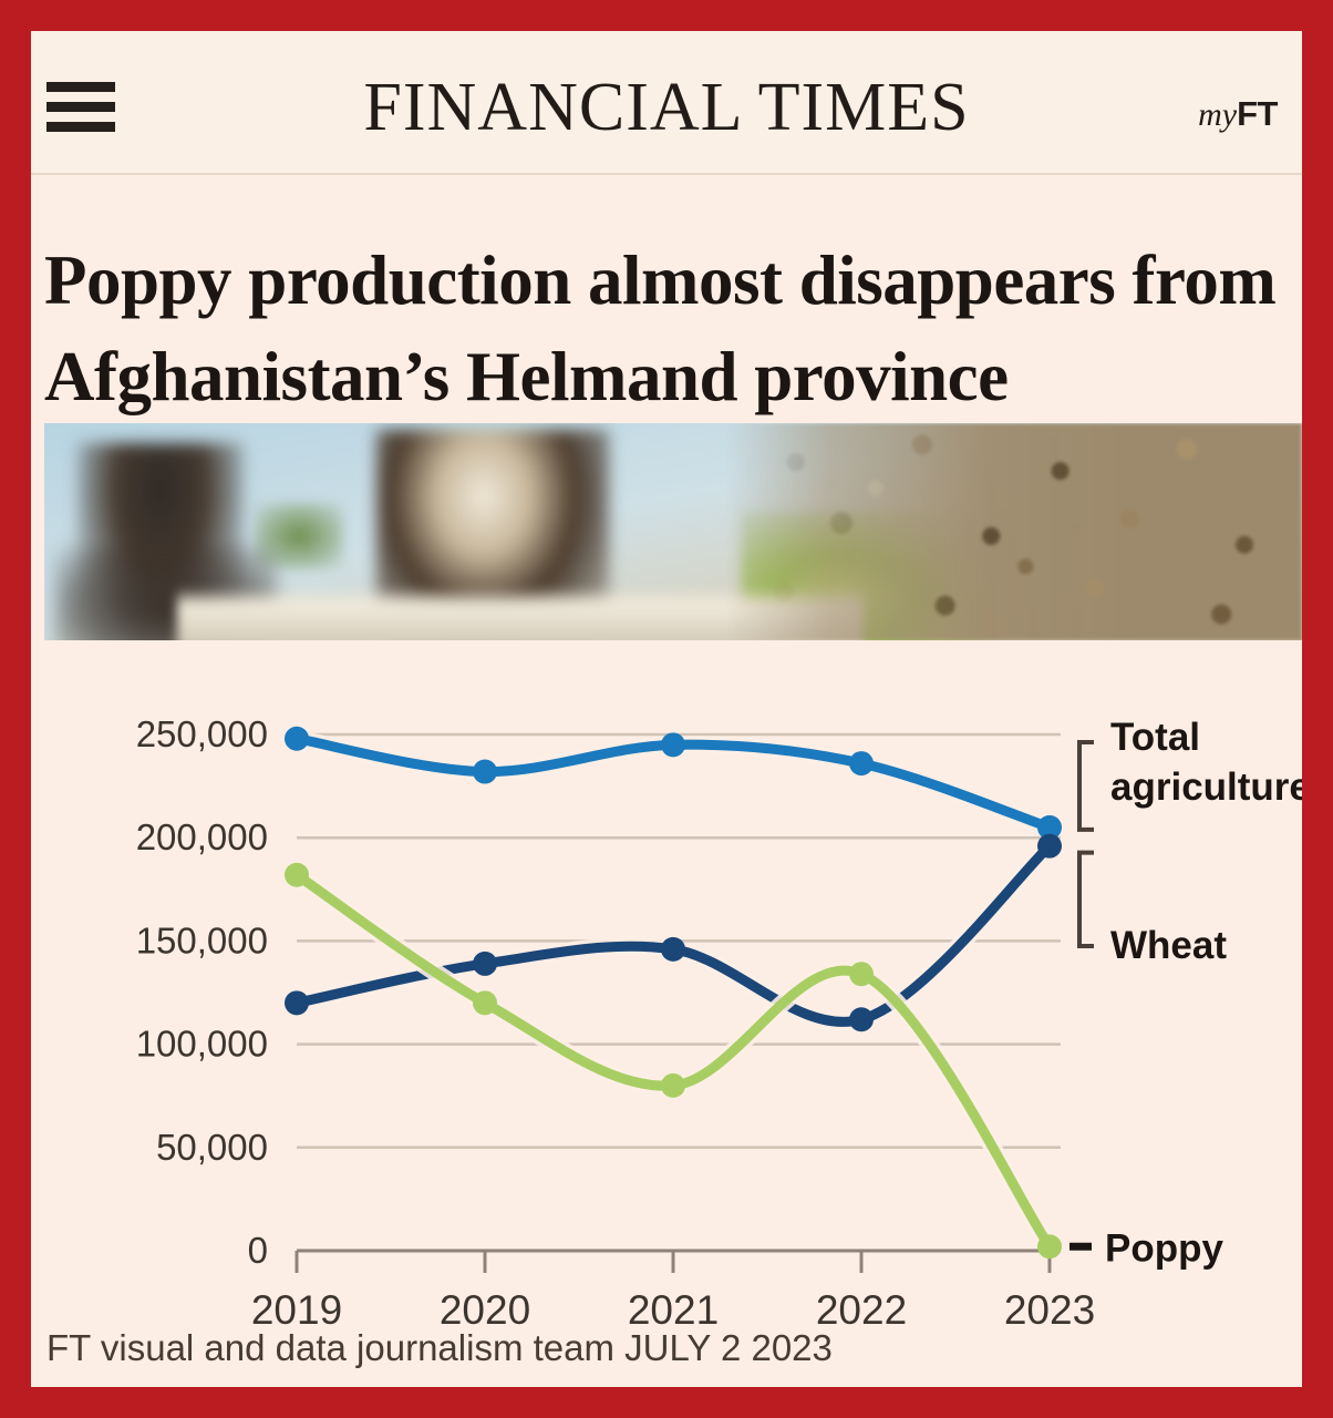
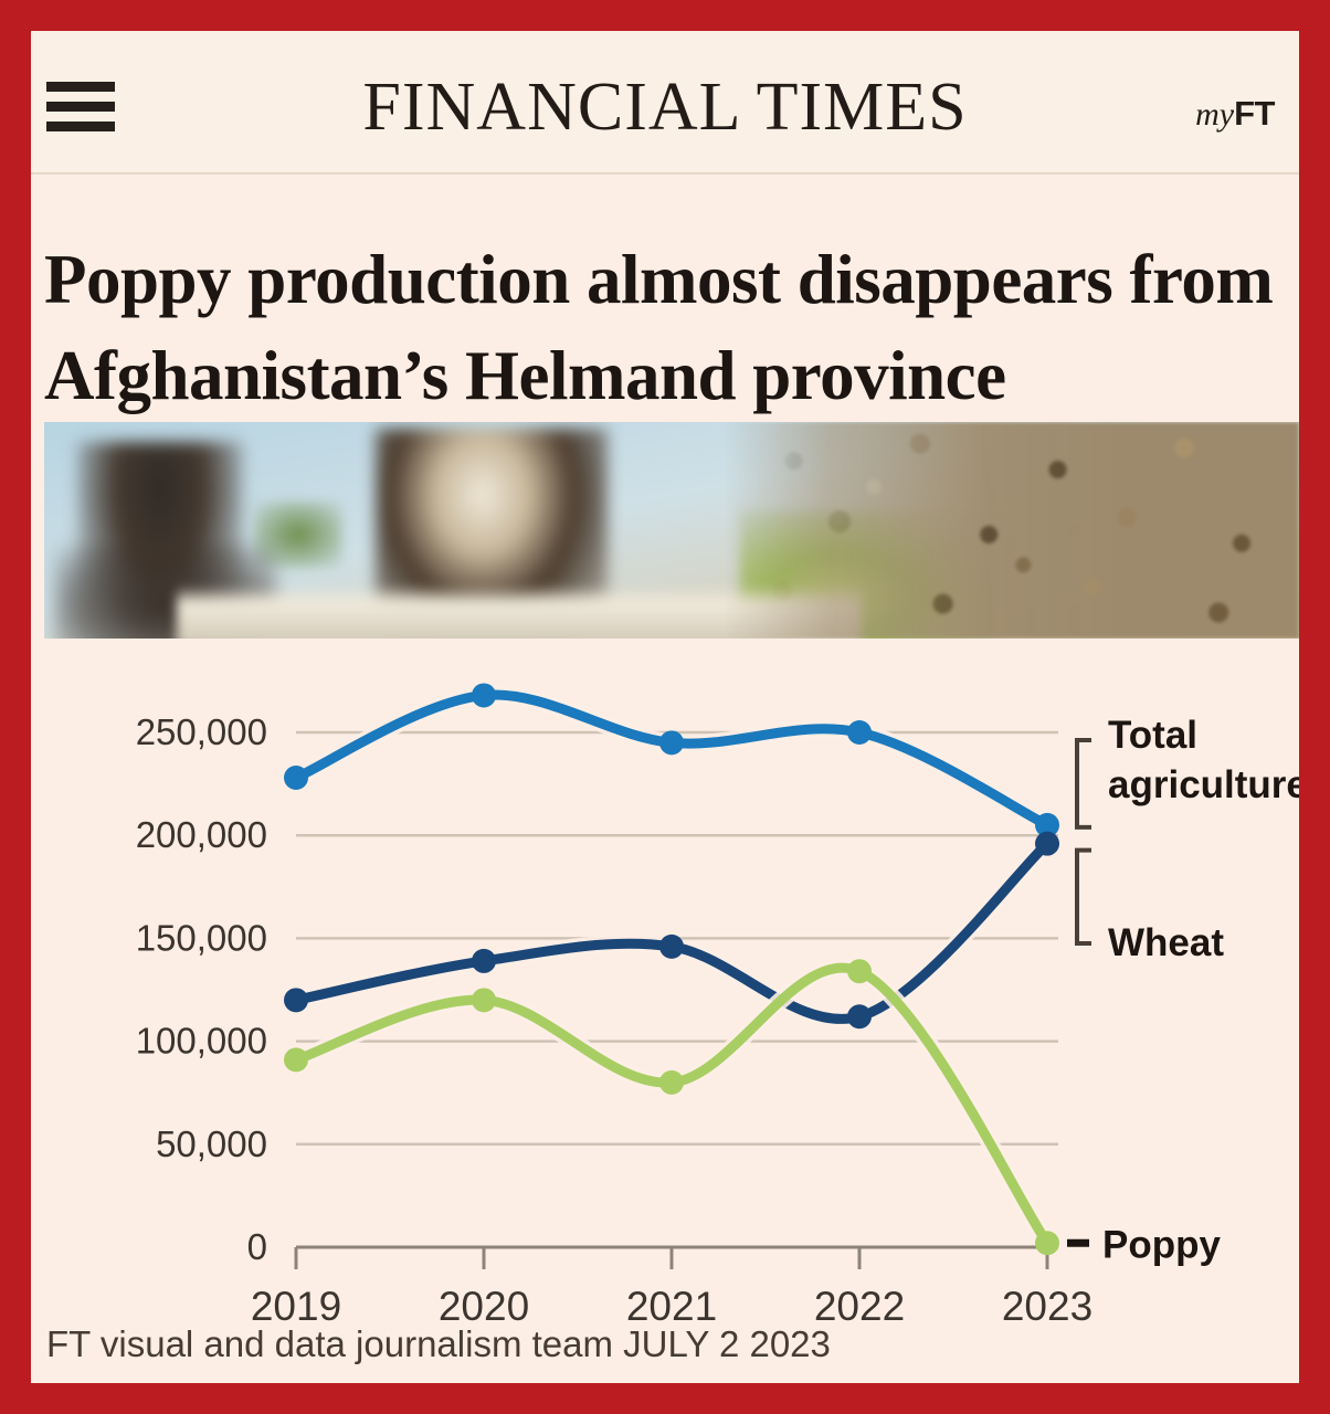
Total agriculture/2019: 248000 -> 228000
Poppy/2019: 182000 -> 91000
Total agriculture/2020: 232000 -> 268000
Total agriculture/2022: 236000 -> 250000
